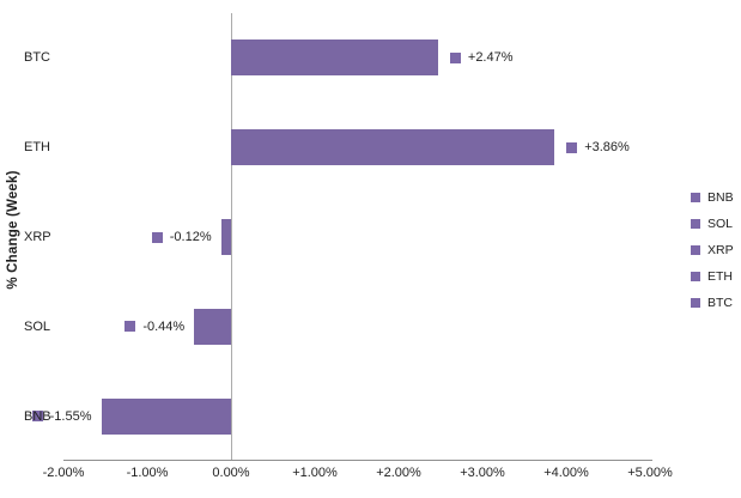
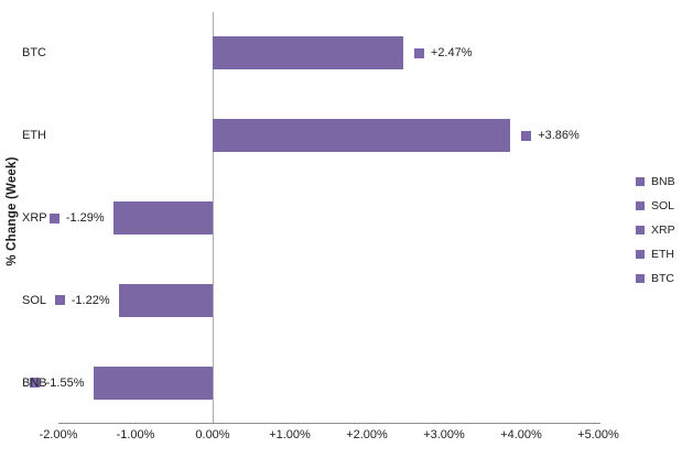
XRP: -0.12% -> -1.29%
SOL: -0.44% -> -1.22%
